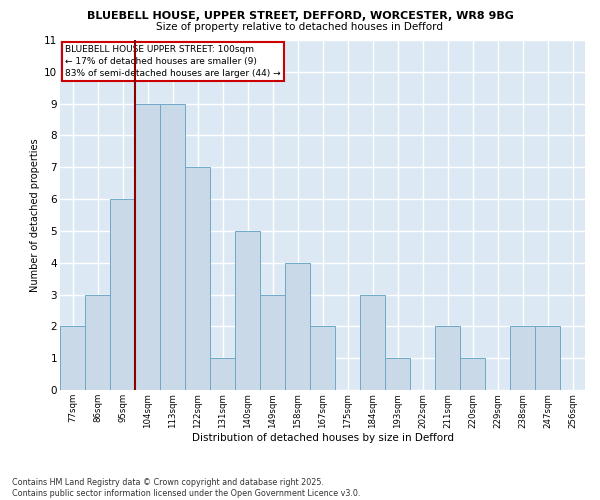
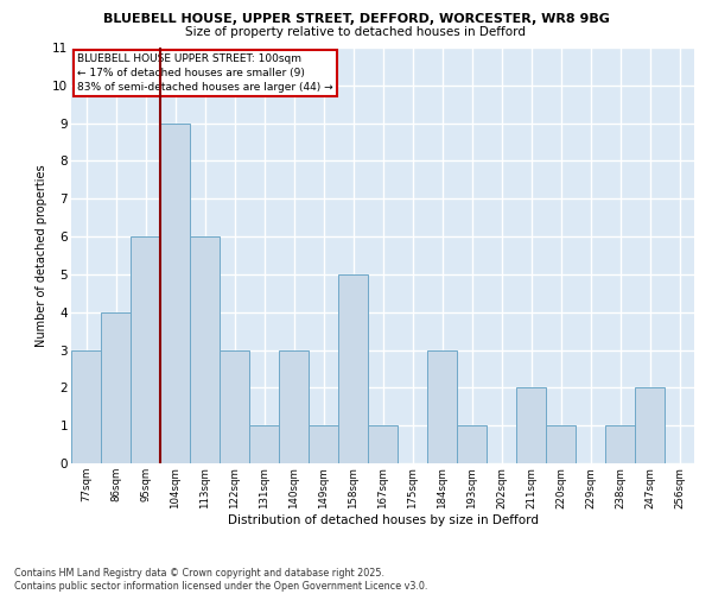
77sqm: 2 -> 3
86sqm: 3 -> 4
113sqm: 9 -> 6
122sqm: 7 -> 3
140sqm: 5 -> 3
149sqm: 3 -> 1
158sqm: 4 -> 5
167sqm: 2 -> 1
238sqm: 2 -> 1
